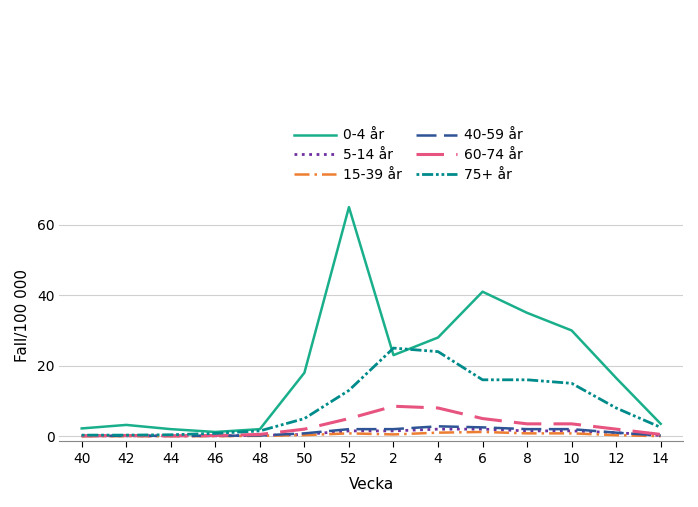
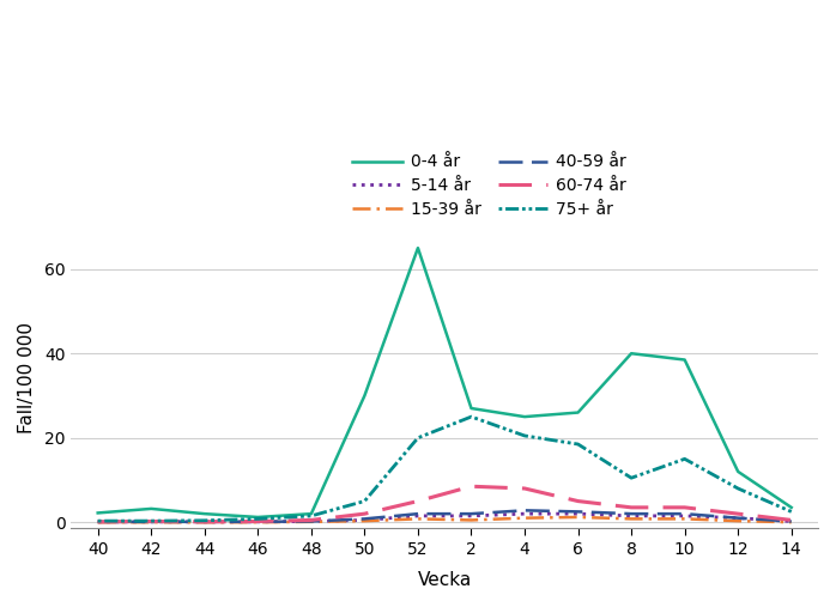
0-4 år/50: 18.0 -> 30.0
75+ år/52: 13.0 -> 20.0
0-4 år/2: 23.0 -> 27.0
0-4 år/4: 28.0 -> 25.0
75+ år/4: 24.0 -> 20.5
0-4 år/6: 41.0 -> 26.0
75+ år/6: 16.0 -> 18.5
0-4 år/8: 35.0 -> 40.0
75+ år/8: 16.0 -> 10.5
0-4 år/10: 30.0 -> 38.5
0-4 år/12: 16.5 -> 12.0
